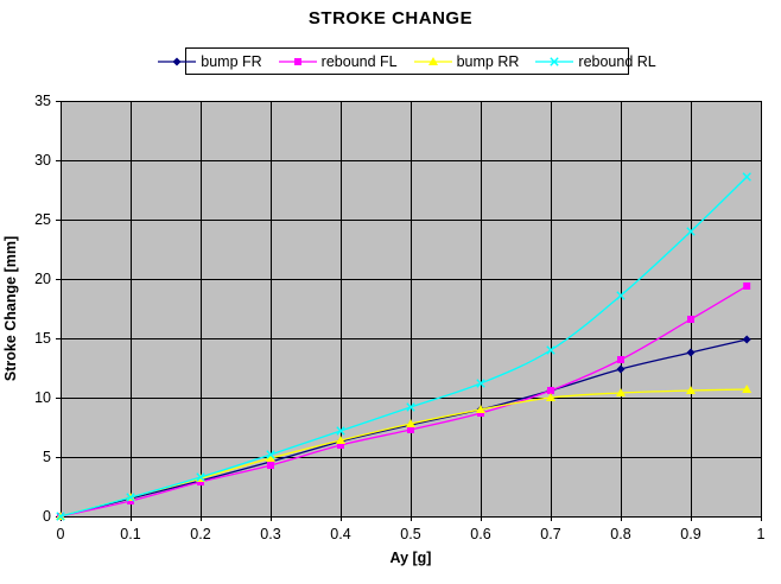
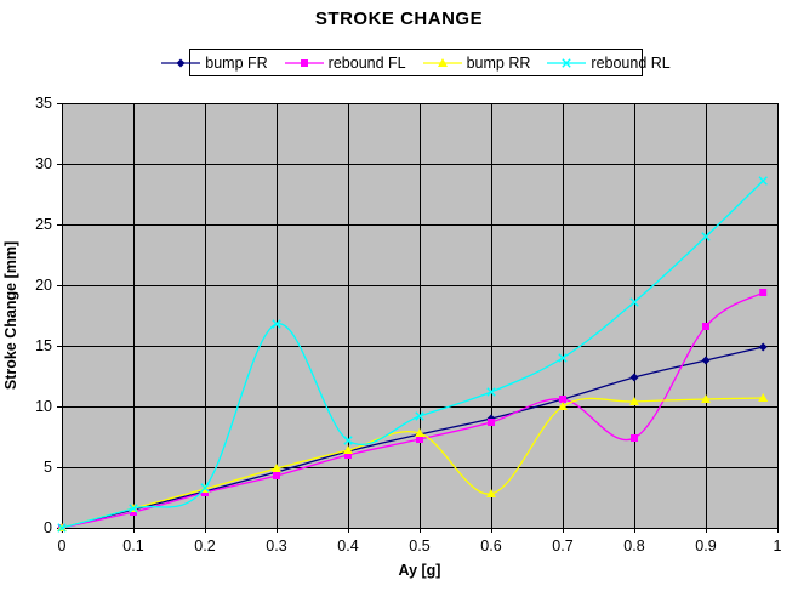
rebound RL/0.3: 5.2 -> 16.8
bump RR/0.6: 9.0 -> 2.8
rebound FL/0.8: 13.2 -> 7.4
